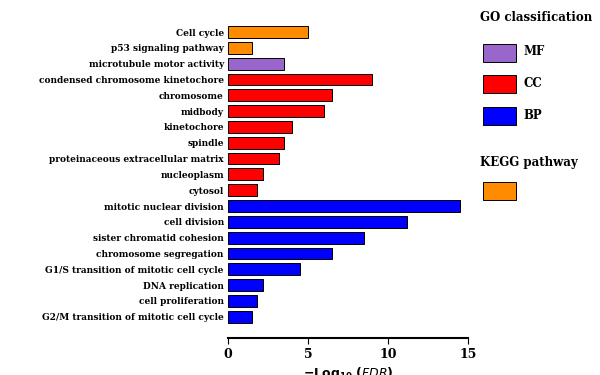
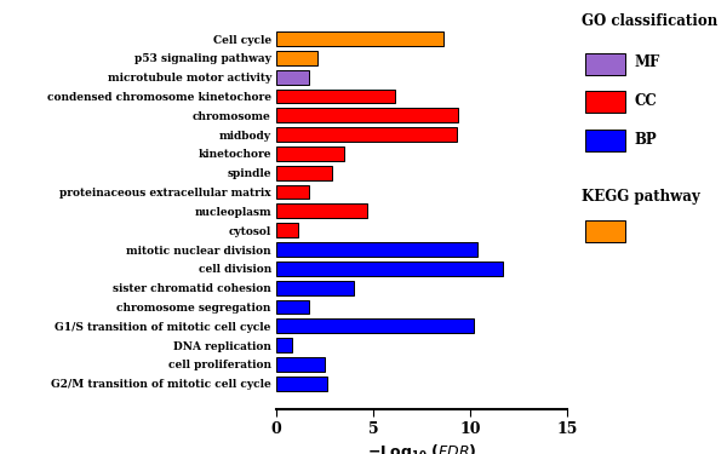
Cell cycle: 5.0 -> 8.6
p53 signaling pathway: 1.5 -> 2.1
microtubule motor activity: 3.5 -> 1.7
condensed chromosome kinetochore: 9.0 -> 6.1
chromosome: 6.5 -> 9.4
midbody: 6.0 -> 9.3
kinetochore: 4.0 -> 3.5
spindle: 3.5 -> 2.9
proteinaceous extracellular matrix: 3.2 -> 1.7
nucleoplasm: 2.2 -> 4.7
cytosol: 1.8 -> 1.1
mitotic nuclear division: 14.5 -> 10.4
cell division: 11.2 -> 11.7
sister chromatid cohesion: 8.5 -> 4.0
chromosome segregation: 6.5 -> 1.7
G1/S transition of mitotic cell cycle: 4.5 -> 10.2
DNA replication: 2.2 -> 0.8
cell proliferation: 1.8 -> 2.5
G2/M transition of mitotic cell cycle: 1.5 -> 2.6
